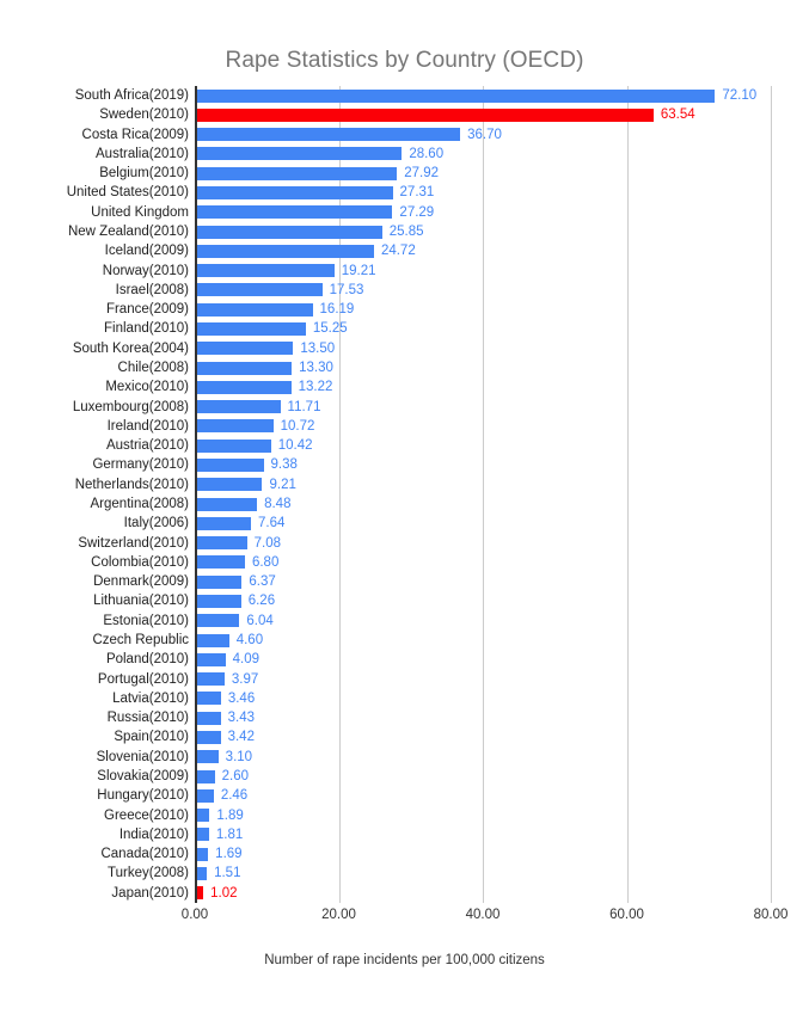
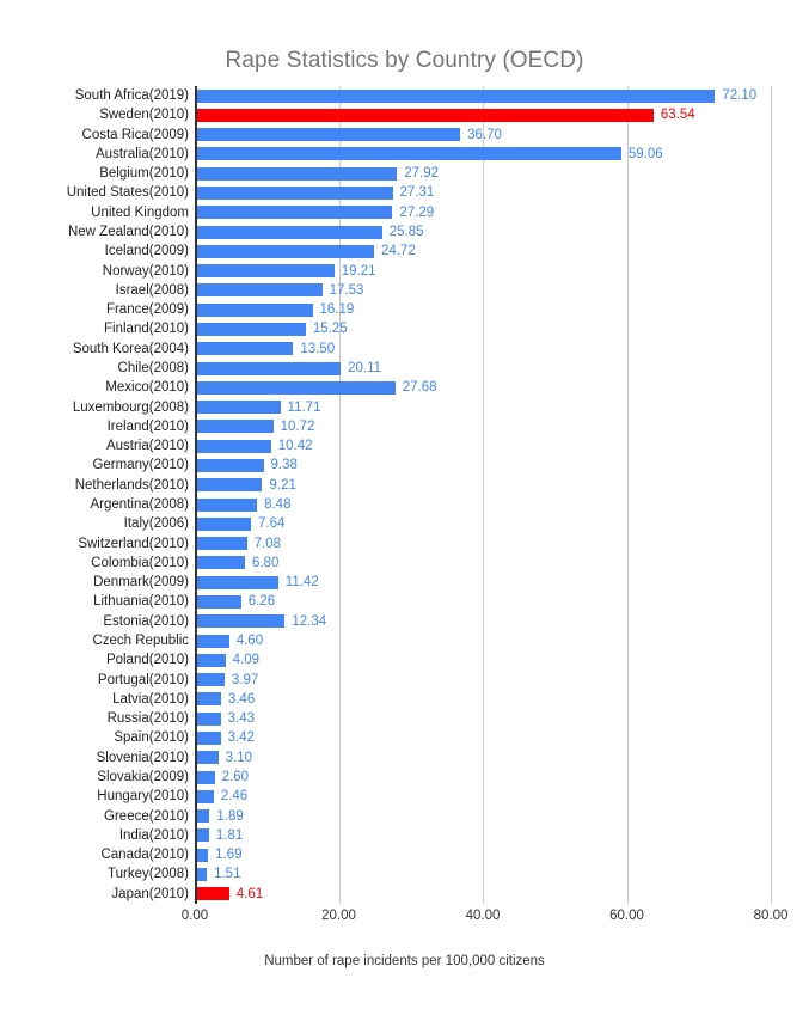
Australia(2010): 28.60 -> 59.06
Chile(2008): 13.30 -> 20.11
Mexico(2010): 13.22 -> 27.68
Denmark(2009): 6.37 -> 11.42
Estonia(2010): 6.04 -> 12.34
Japan(2010): 1.02 -> 4.61
